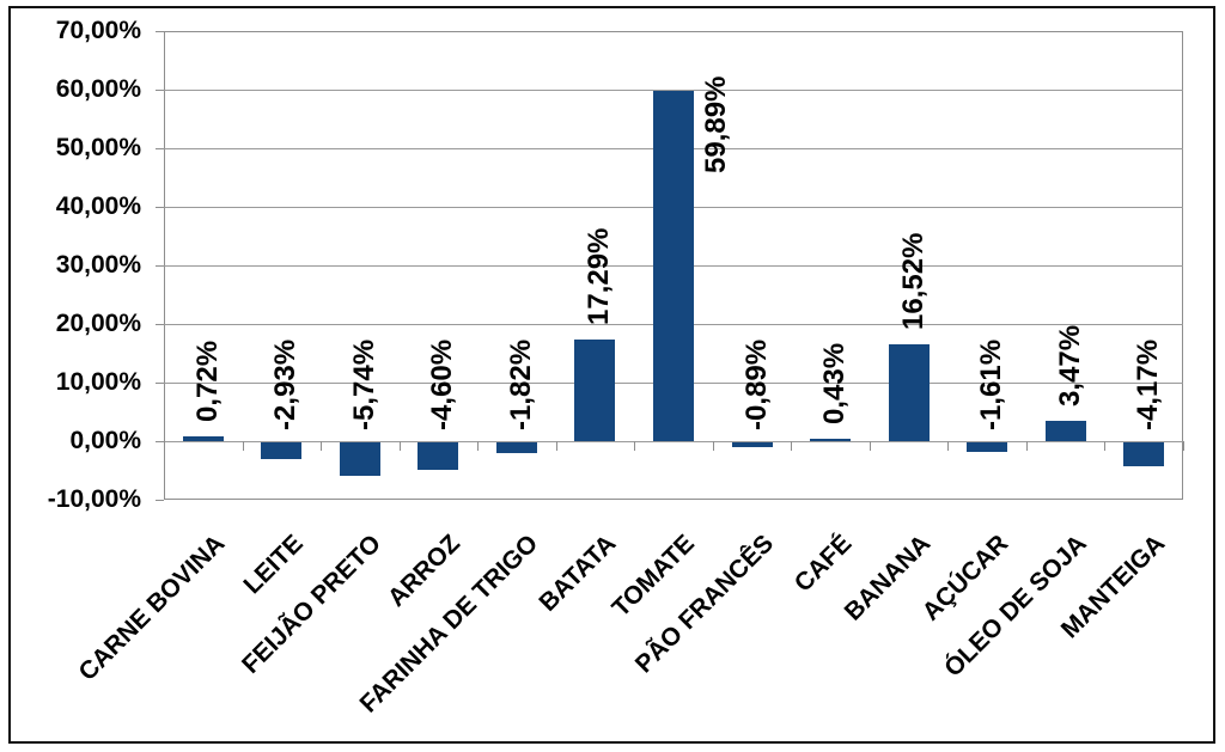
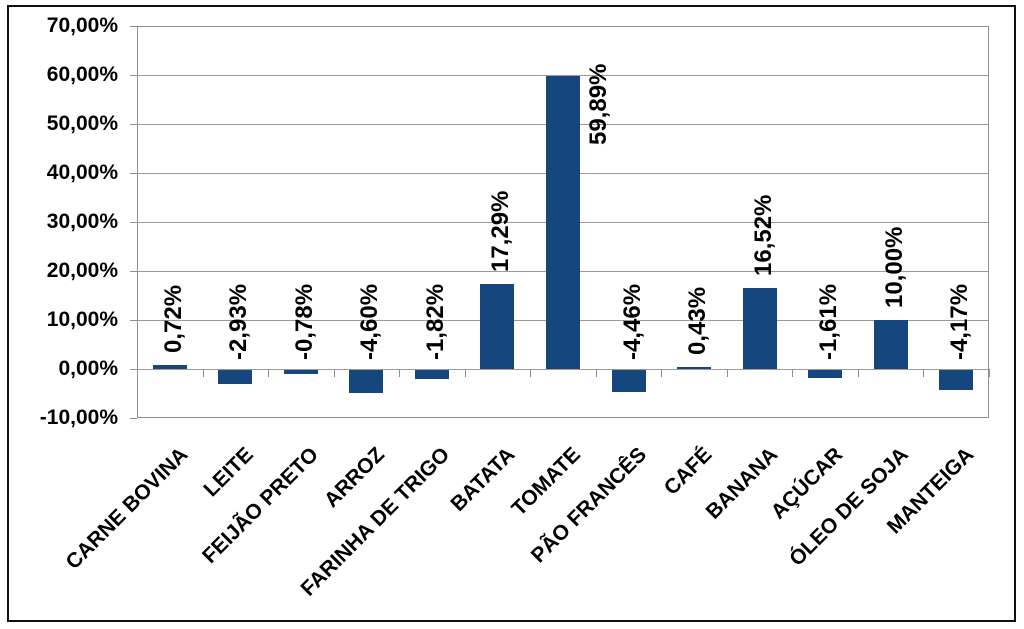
FEIJÃO PRETO: -5,74% -> -0,78%
PÃO FRANCÊS: -0,89% -> -4,46%
ÓLEO DE SOJA: 3,47% -> 10,00%
